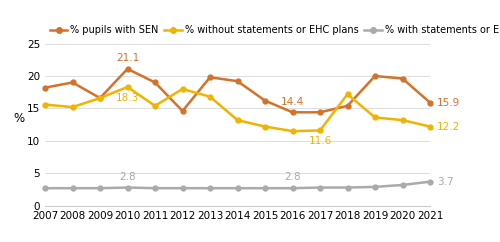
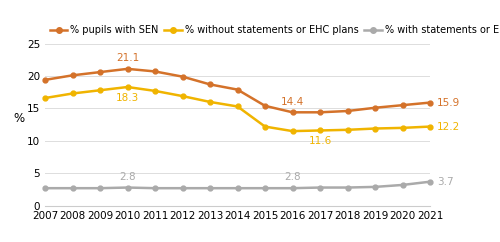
% pupils with SEN/2007: 18.2 -> 19.4
% without statements or EHC plans/2007: 15.6 -> 16.6
% pupils with SEN/2008: 19.0 -> 20.1
% without statements or EHC plans/2008: 15.2 -> 17.3
% pupils with SEN/2009: 16.6 -> 20.6
% without statements or EHC plans/2009: 16.6 -> 17.8
% pupils with SEN/2011: 19.0 -> 20.7
% without statements or EHC plans/2011: 15.4 -> 17.7
% pupils with SEN/2012: 14.6 -> 19.9
% without statements or EHC plans/2012: 18.0 -> 16.9
% pupils with SEN/2013: 19.8 -> 18.7
% without statements or EHC plans/2013: 16.8 -> 16.0
% pupils with SEN/2014: 19.2 -> 17.9
% without statements or EHC plans/2014: 13.2 -> 15.3
% pupils with SEN/2015: 16.2 -> 15.4
% pupils with SEN/2018: 15.4 -> 14.6
% without statements or EHC plans/2018: 17.2 -> 11.7
% pupils with SEN/2019: 20.0 -> 15.1
% without statements or EHC plans/2019: 13.6 -> 11.9
% pupils with SEN/2020: 19.6 -> 15.5
% without statements or EHC plans/2020: 13.2 -> 12.0
